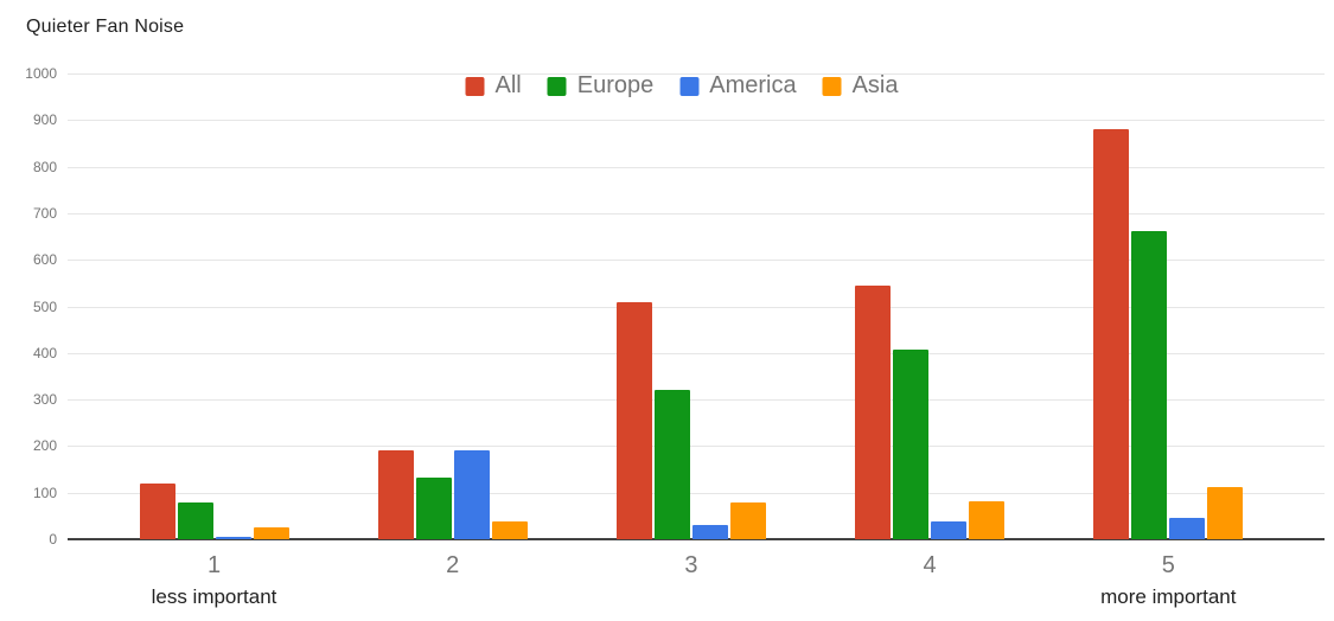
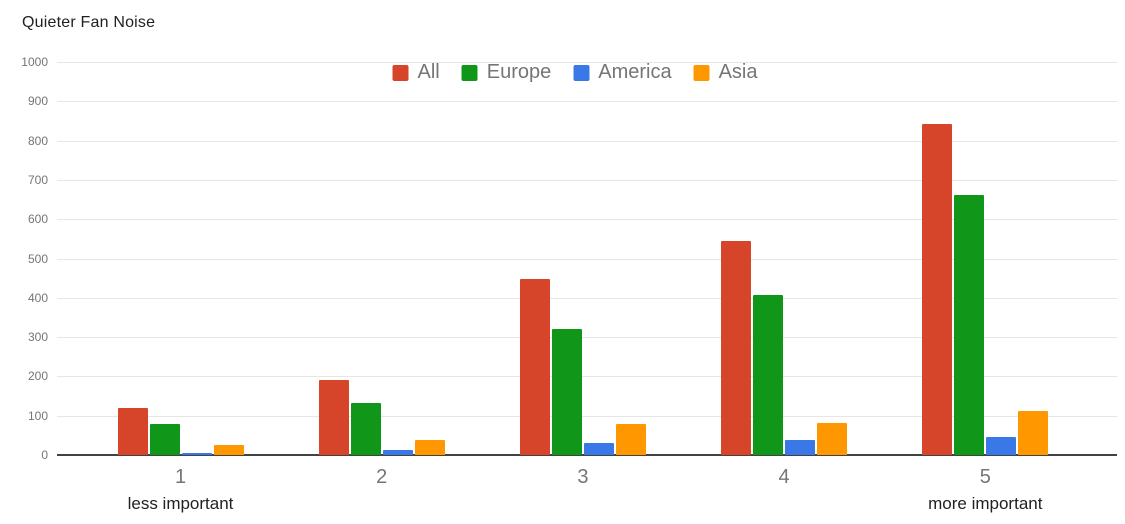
America/2: 190 -> 10
All/3: 510 -> 450
All/5: 880 -> 840
